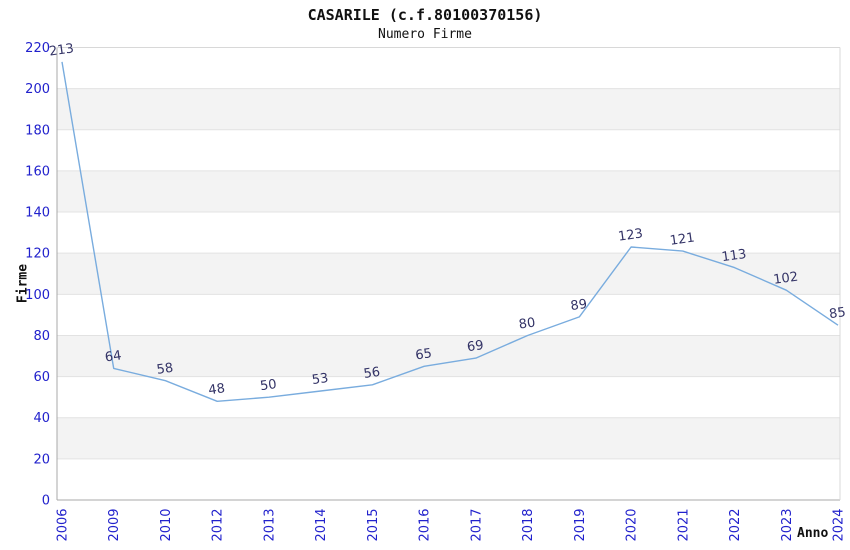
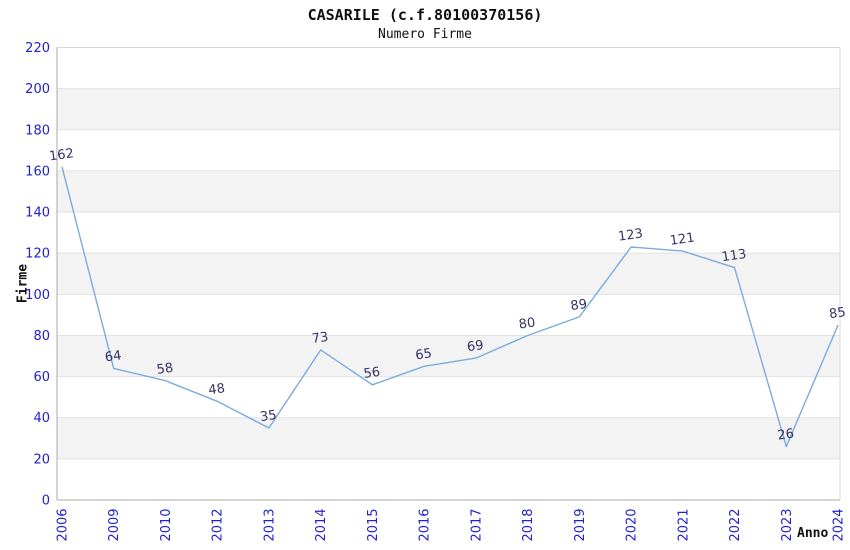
2006: 213 -> 162
2013: 50 -> 35
2014: 53 -> 73
2023: 102 -> 26
